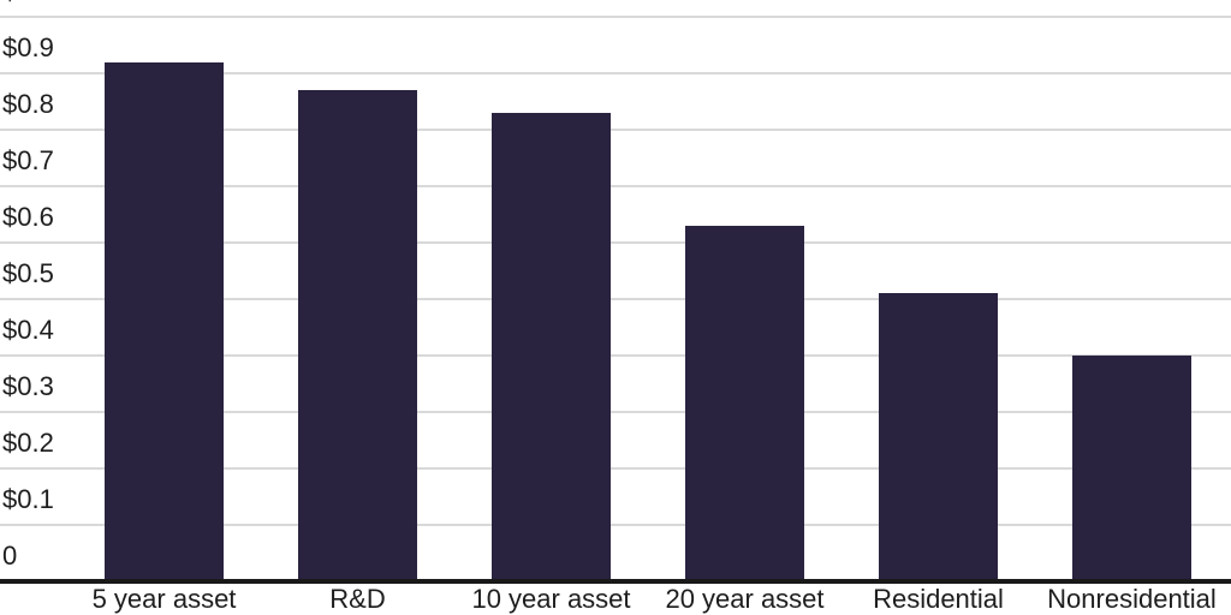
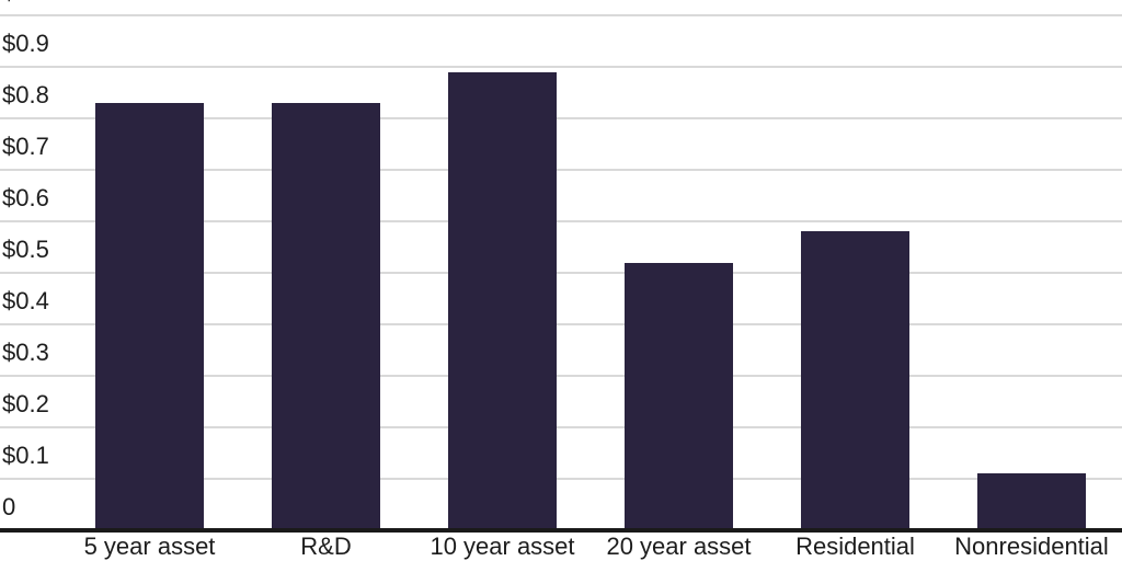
5 year asset: $0.92 -> $0.83
R&D: $0.87 -> $0.83
10 year asset: $0.83 -> $0.89
20 year asset: $0.63 -> $0.52
Residential: $0.51 -> $0.58
Nonresidential: $0.40 -> $0.11
